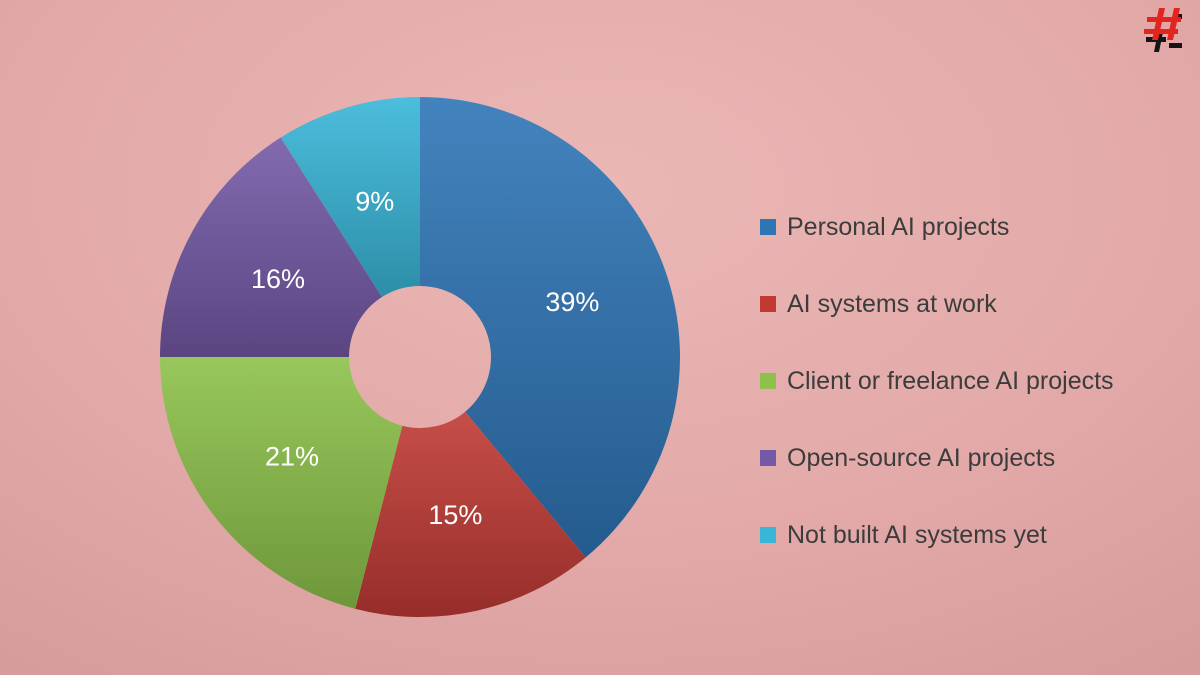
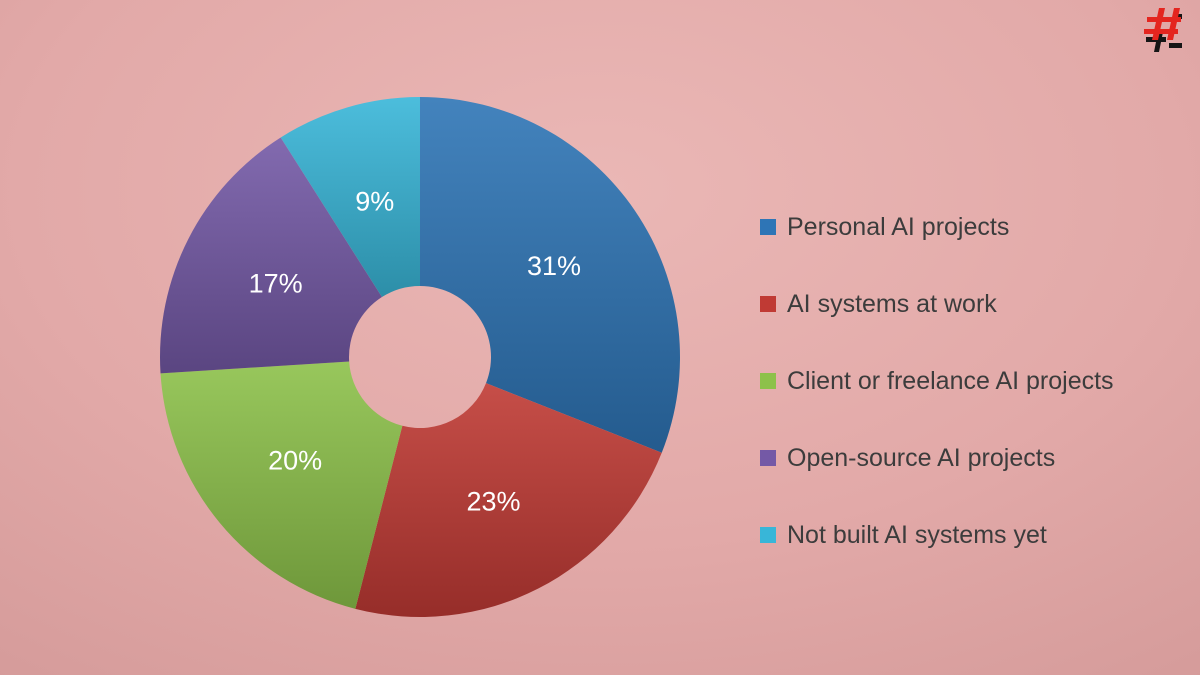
Personal AI projects: 39% -> 31%
AI systems at work: 15% -> 23%
Client or freelance AI projects: 21% -> 20%
Open-source AI projects: 16% -> 17%
